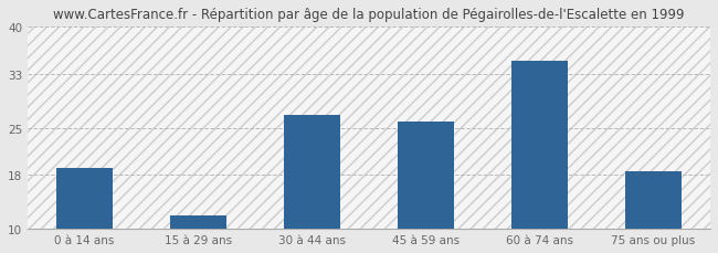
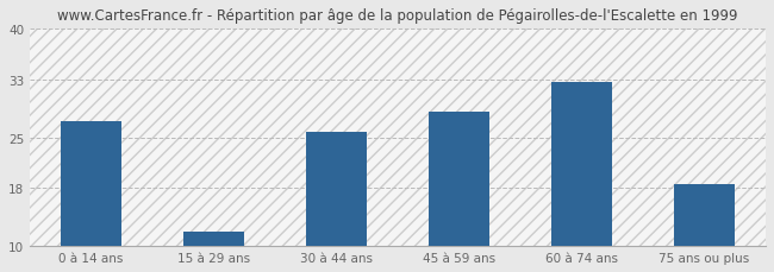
0 à 14 ans: 19.0 -> 27.2
30 à 44 ans: 27.0 -> 25.8
45 à 59 ans: 26.0 -> 28.6
60 à 74 ans: 35.0 -> 32.6
